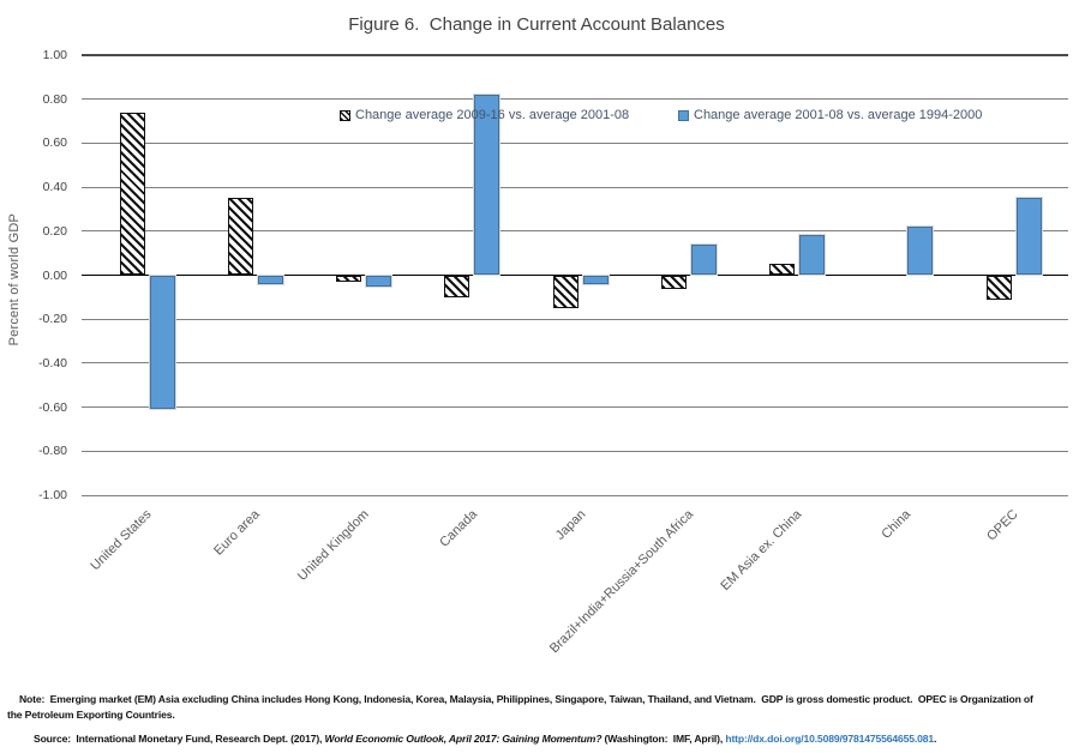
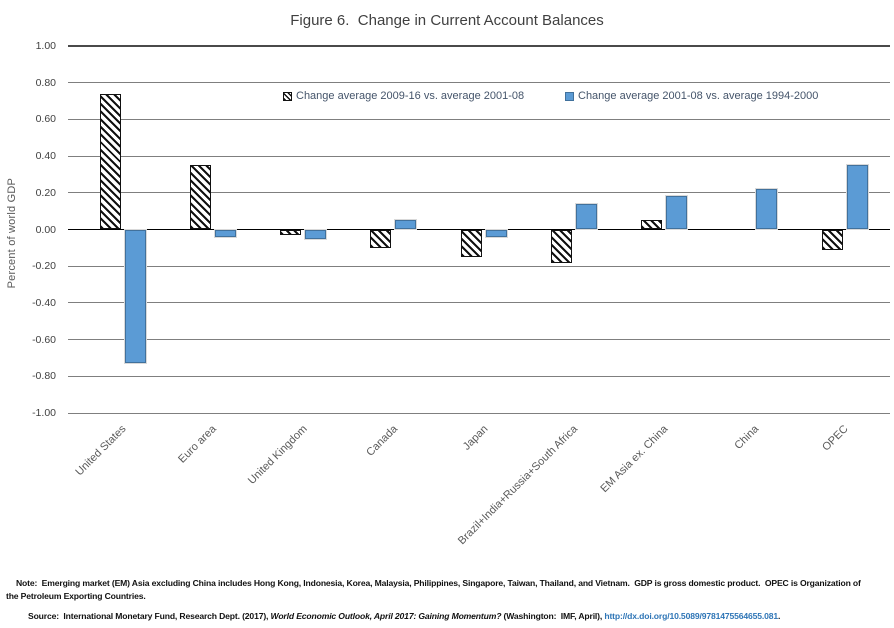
Change average 2001-08 vs. average 1994-2000/United States: -0.61 -> -0.73
Change average 2001-08 vs. average 1994-2000/Canada: 0.82 -> 0.05
Change average 2009-16 vs. average 2001-08/Brazil+India+Russia+South Africa: -0.06 -> -0.18
